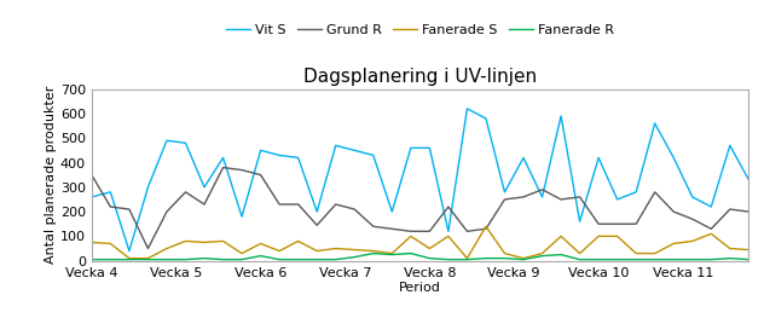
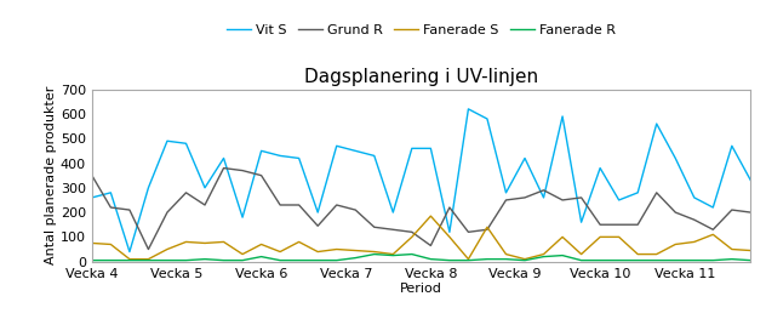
Grund R/Vecka 8: 120 -> 65
Fanerade S/Vecka 8: 50 -> 185
Vit S/Vecka 10: 420 -> 380
